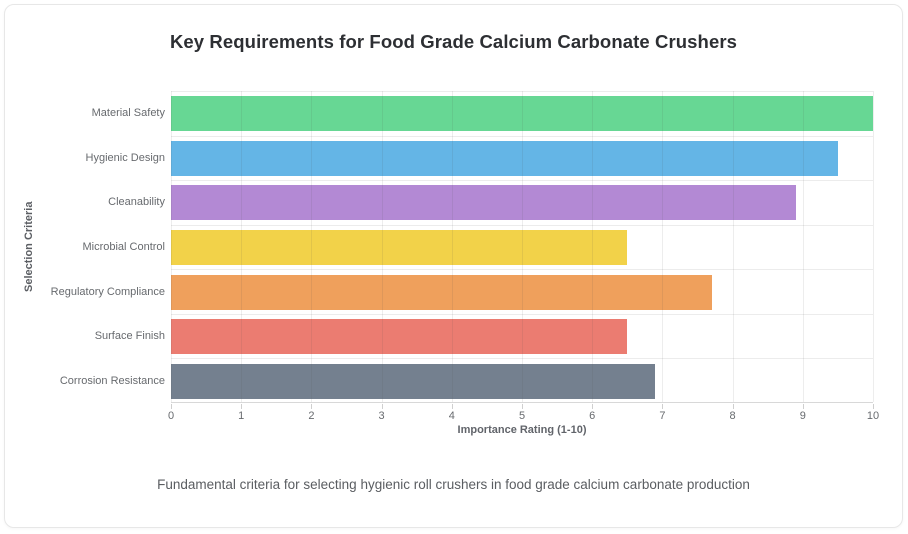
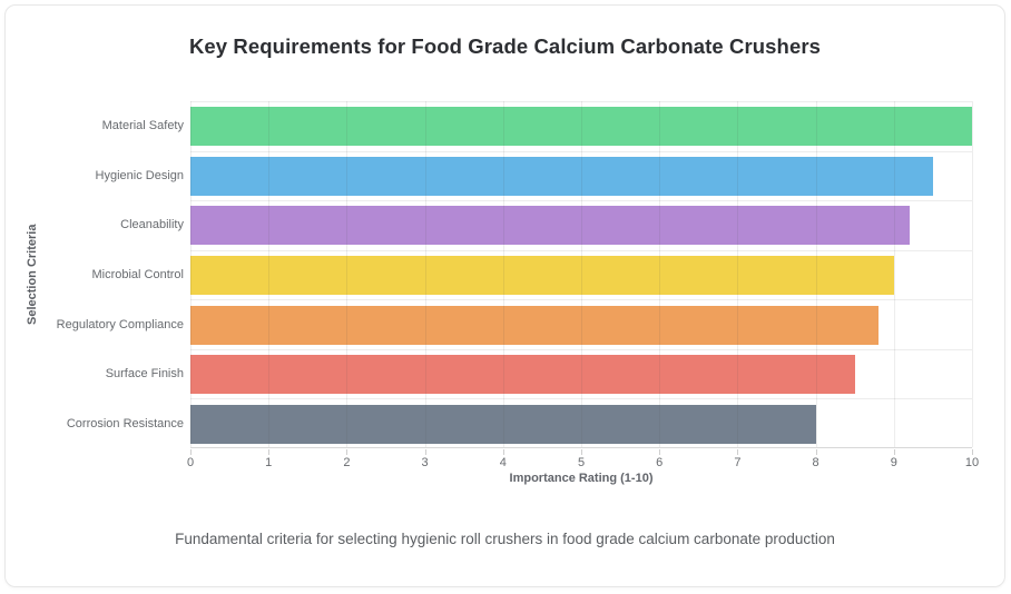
Cleanability: 8.9 -> 9.2
Microbial Control: 6.5 -> 9.0
Regulatory Compliance: 7.7 -> 8.8
Surface Finish: 6.5 -> 8.5
Corrosion Resistance: 6.9 -> 8.0
